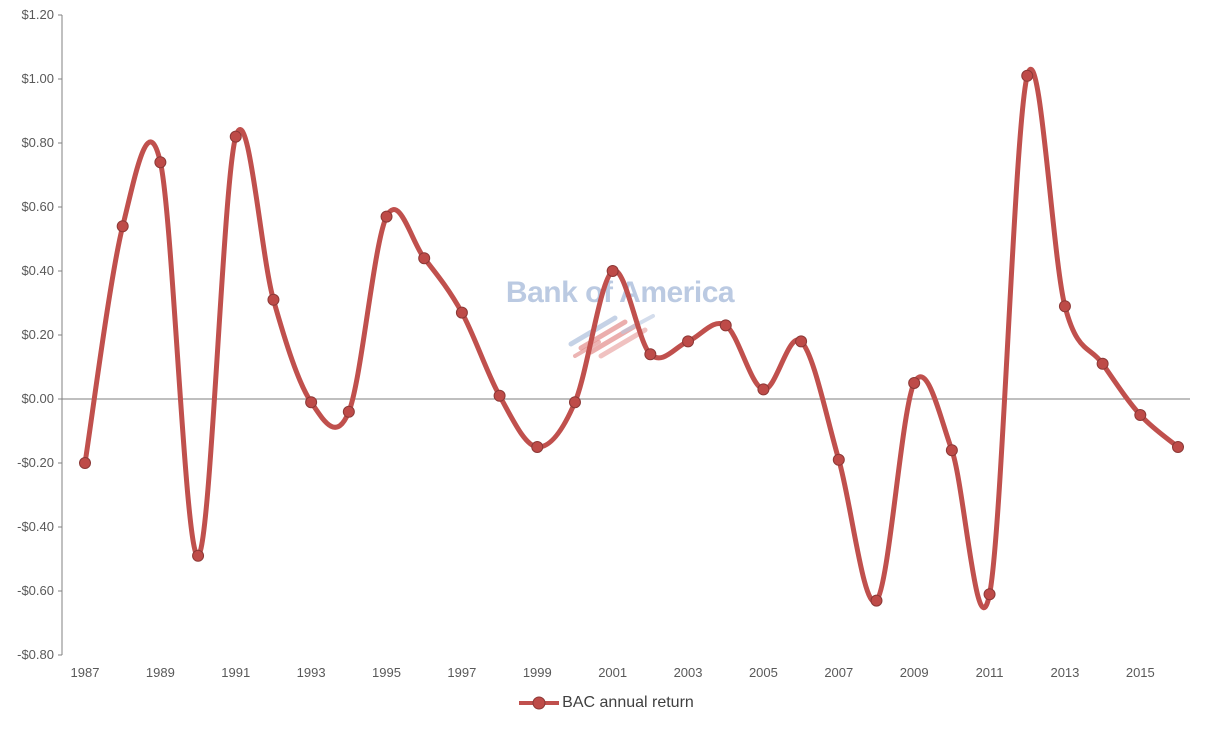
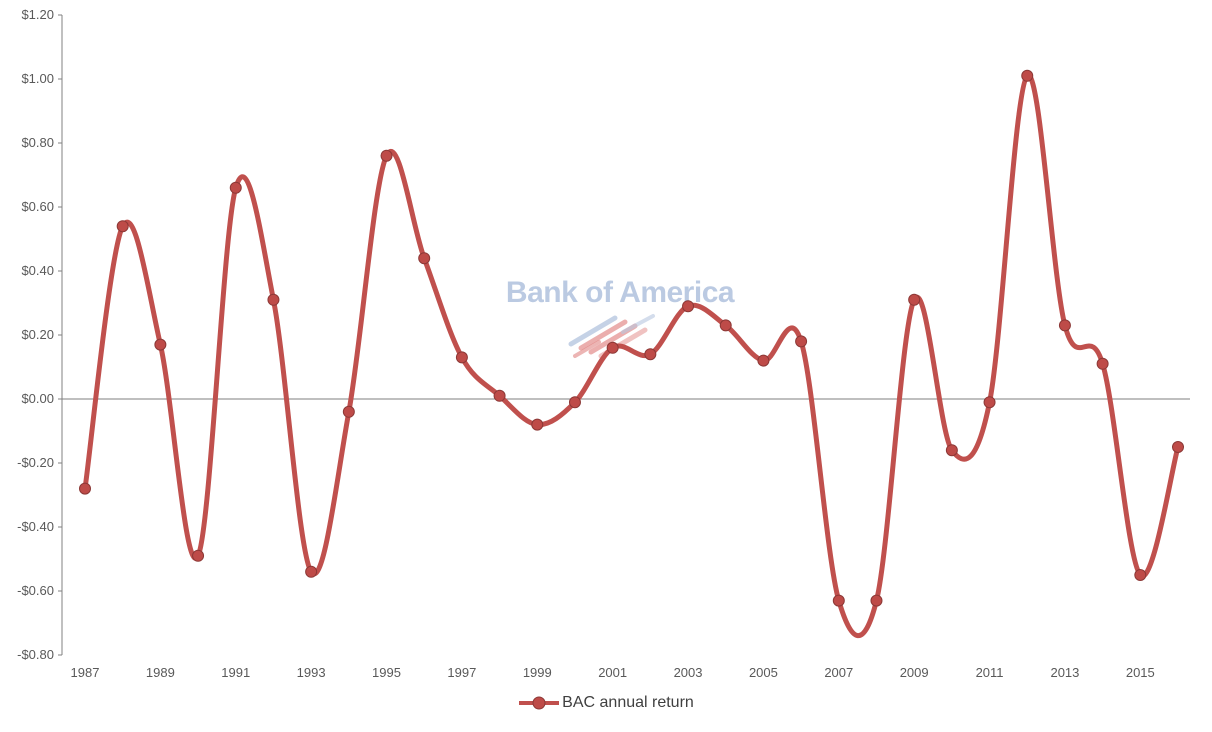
1987: -$0.20 -> -$0.28
1989: $0.74 -> $0.17
1991: $0.82 -> $0.66
1993: -$0.01 -> -$0.54
1995: $0.57 -> $0.76
1997: $0.27 -> $0.13
1999: -$0.15 -> -$0.08
2001: $0.40 -> $0.16
2003: $0.18 -> $0.29
2005: $0.03 -> $0.12
2007: -$0.19 -> -$0.63
2009: $0.05 -> $0.31
2011: -$0.61 -> -$0.01
2013: $0.29 -> $0.23
2015: -$0.05 -> -$0.55
